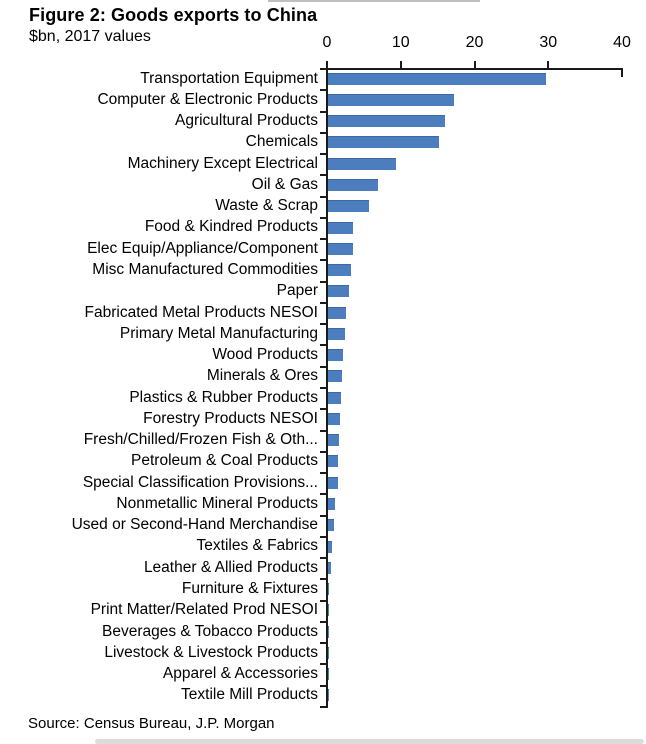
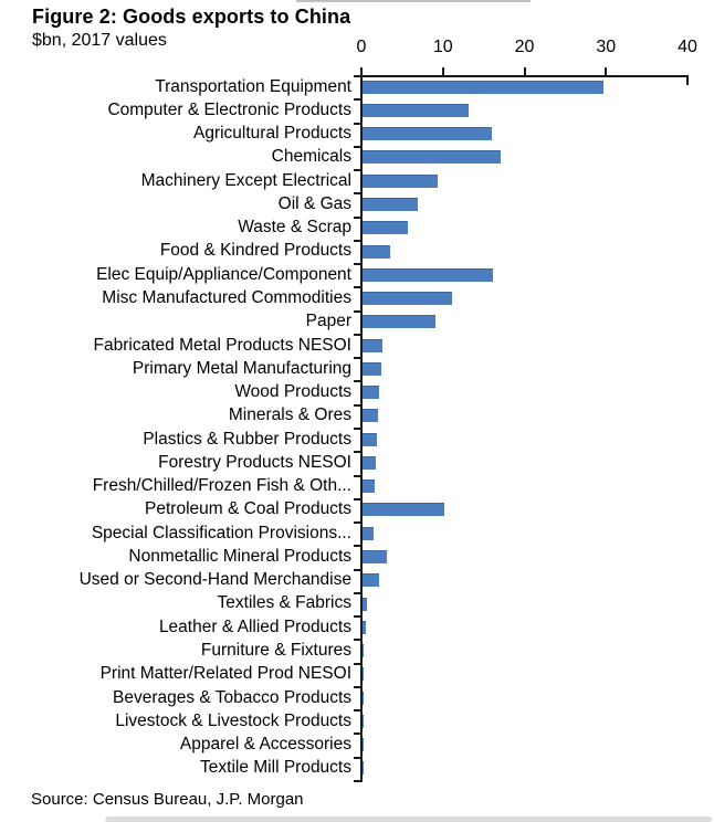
Computer & Electronic Products: 17 -> 13
Chemicals: 15 -> 17
Elec Equip/Appliance/Component: 3 -> 16
Misc Manufactured Commodities: 3 -> 11
Paper: 3 -> 9
Petroleum & Coal Products: 1 -> 10
Nonmetallic Mineral Products: 1 -> 3
Used or Second-Hand Merchandise: 1 -> 2
